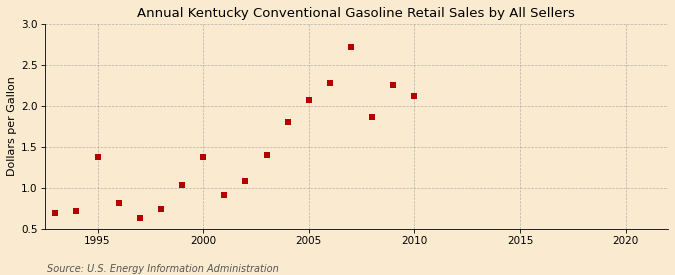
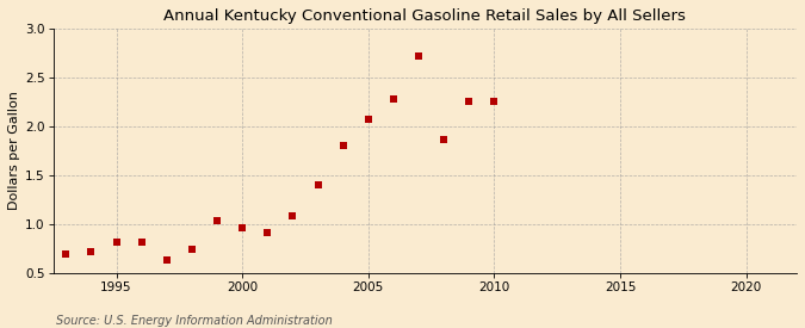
1995: 1.38 -> 0.82
2000: 1.38 -> 0.96
2010: 2.12 -> 2.26
